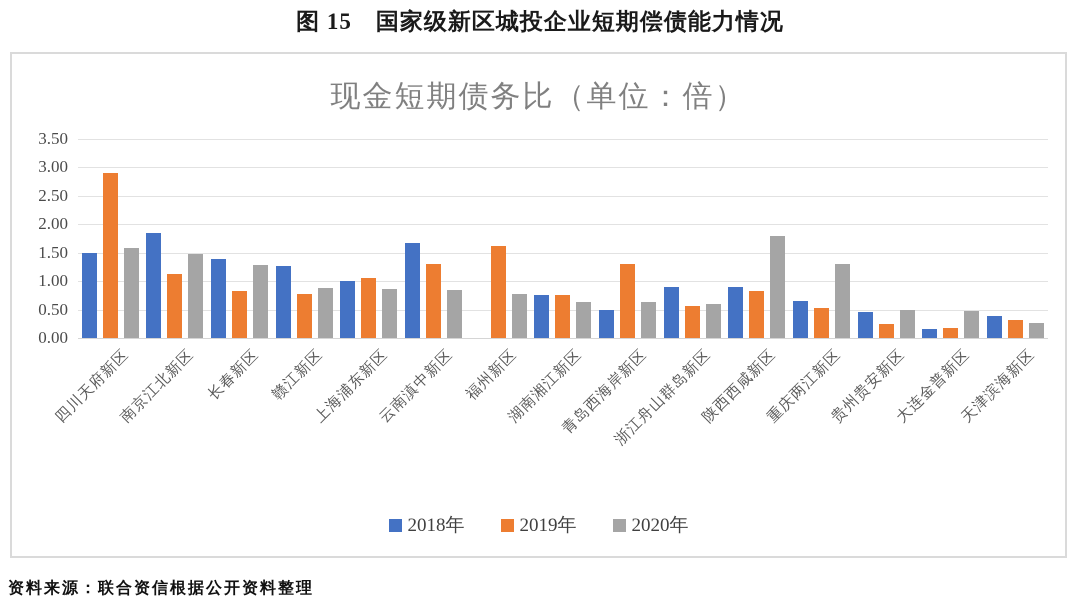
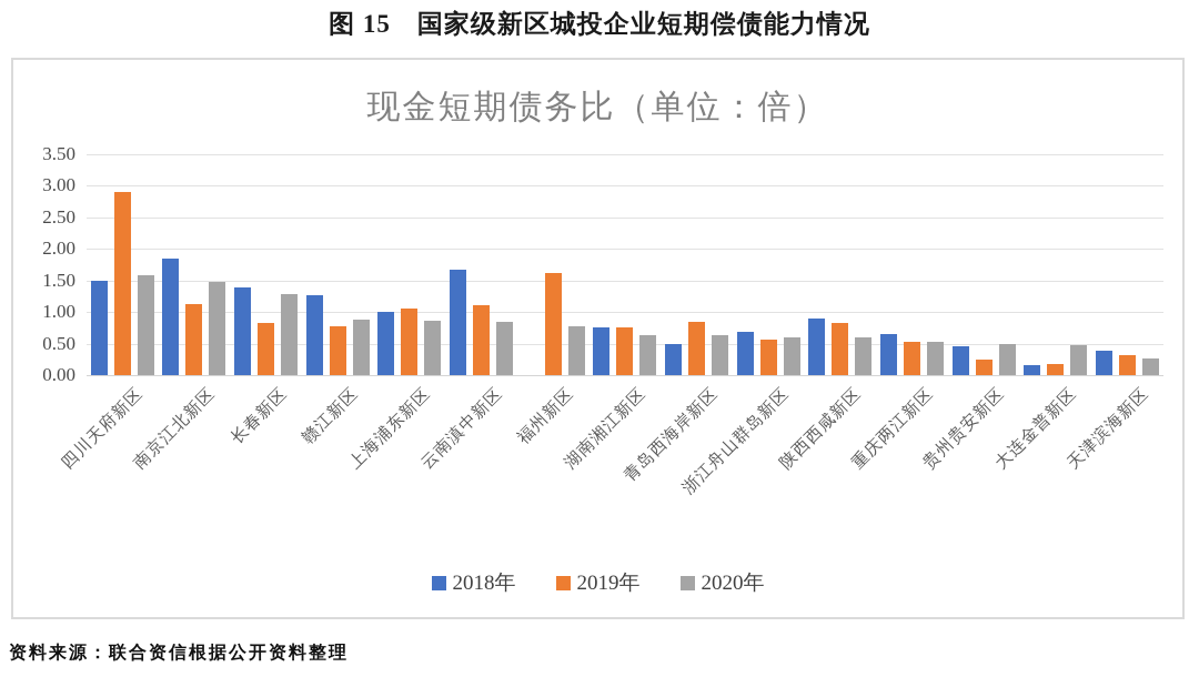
2019年/云南滇中新区: 1.3 -> 1.1
2019年/青岛西海岸新区: 1.3 -> 0.8
2018年/浙江舟山群岛新区: 0.9 -> 0.7
2020年/陕西西咸新区: 1.8 -> 0.6
2020年/重庆两江新区: 1.3 -> 0.5
